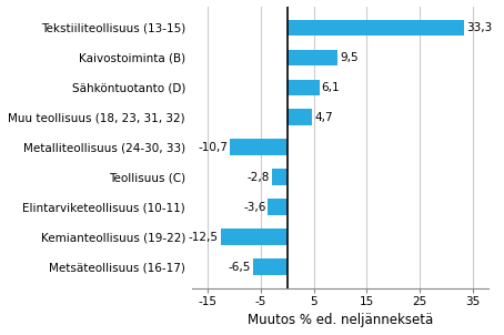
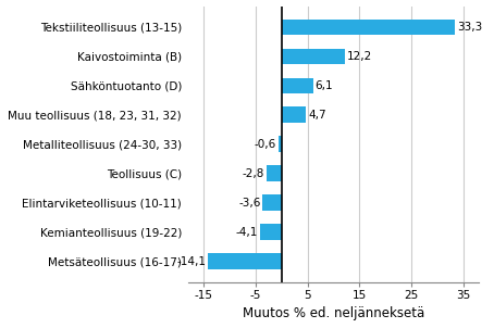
Kaivostoiminta (B): 9,5 -> 12,2
Metalliteollisuus (24-30, 33): -10,7 -> -0,6
Kemianteollisuus (19-22): -12,5 -> -4,1
Metsäteollisuus (16-17): -6.5 -> -14.1
